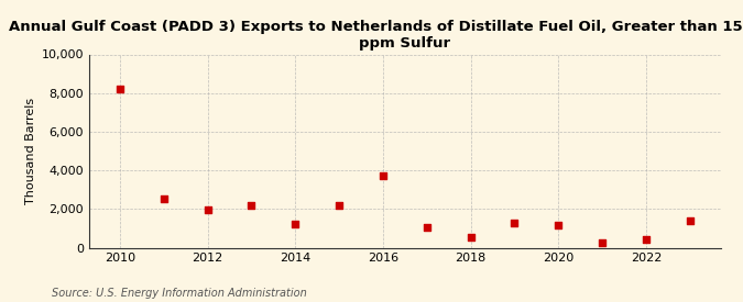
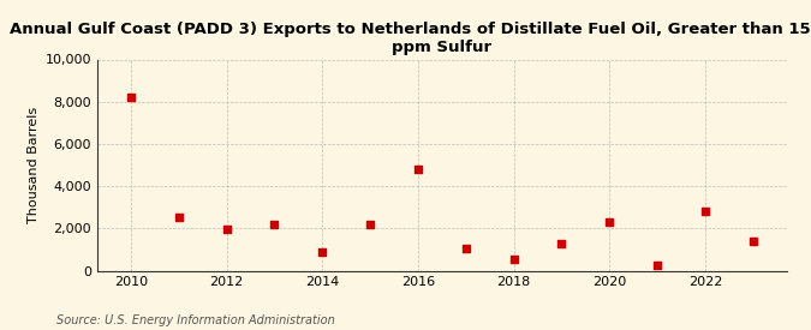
2014: 1,200 -> 900
2016: 3,700 -> 4,800
2020: 1,200 -> 2,300
2022: 400 -> 2,800
